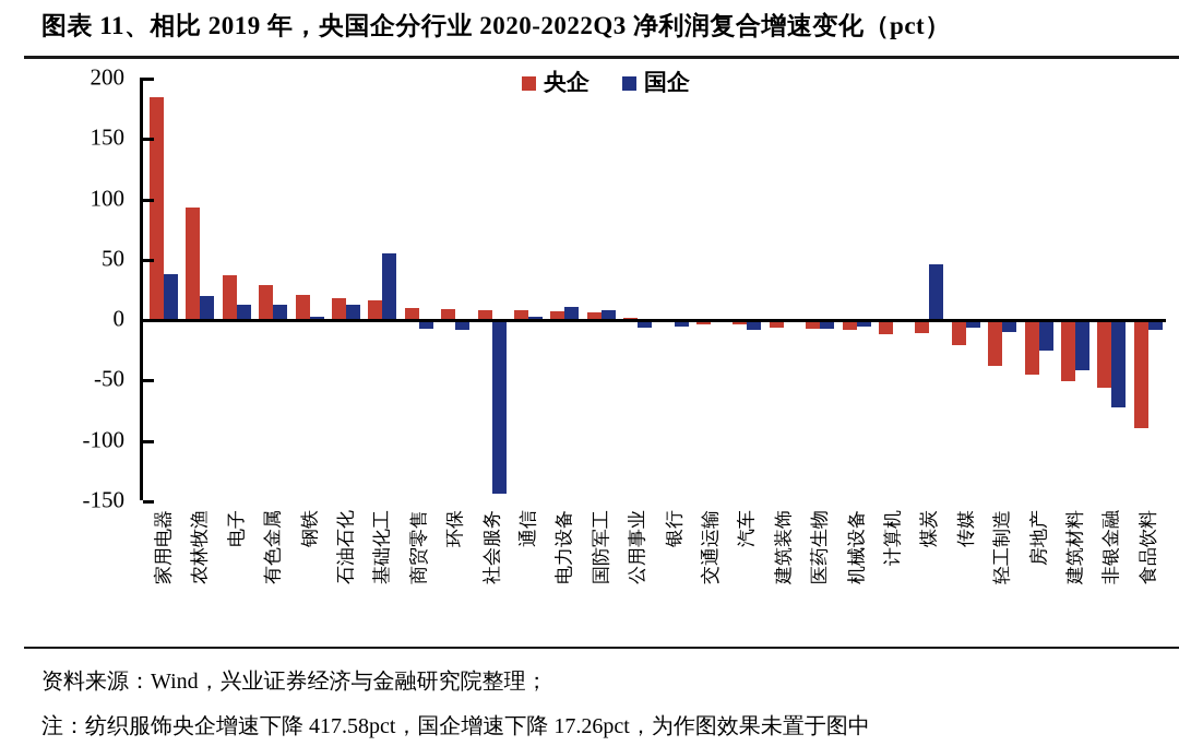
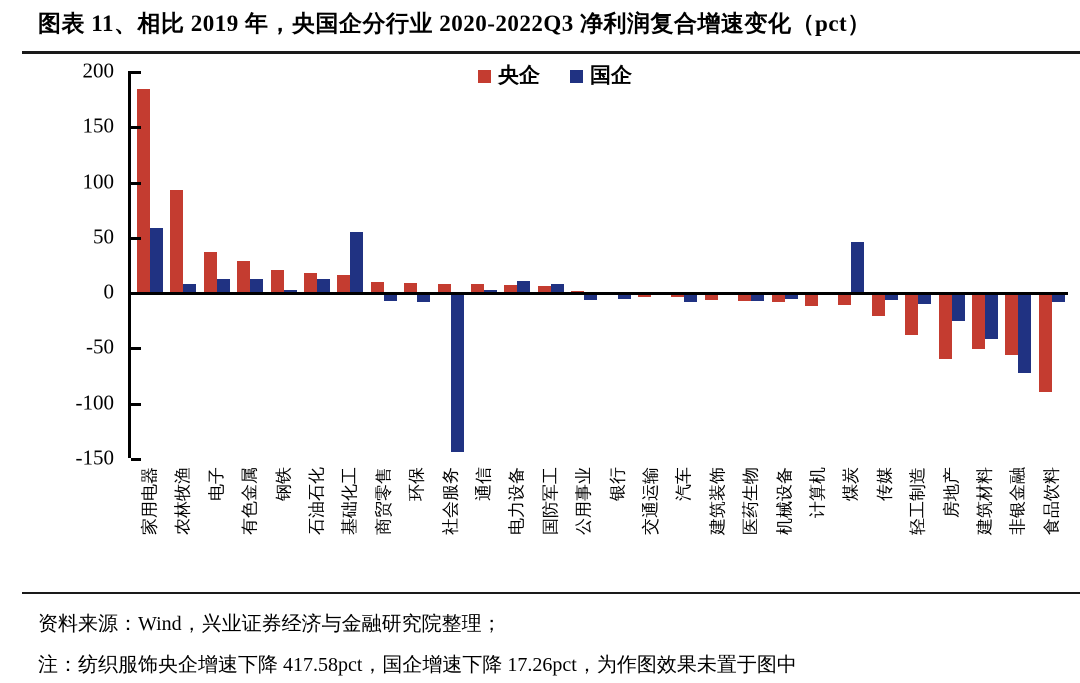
国企/家用电器: 38 -> 59
国企/农林牧渔: 20 -> 8
央企/房地产: -45 -> -60
